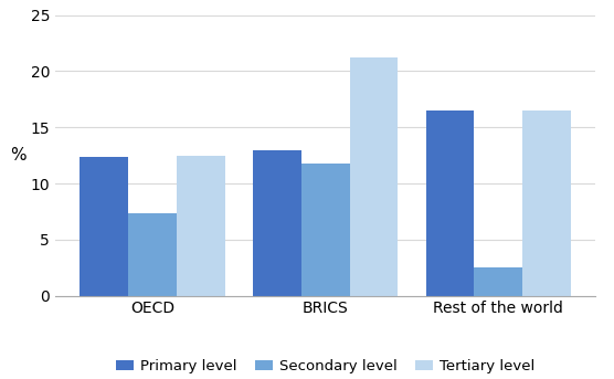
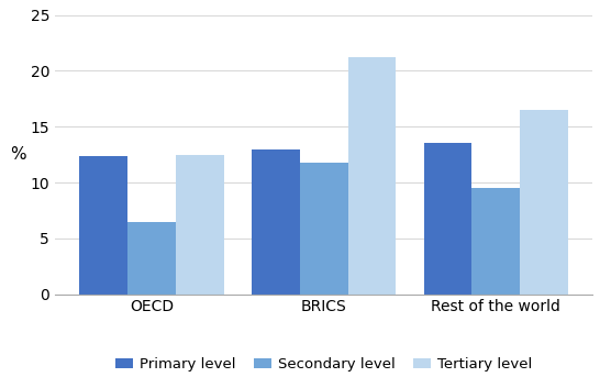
Secondary level/OECD: 7.3 -> 6.5
Primary level/Rest of the world: 16.5 -> 13.5
Secondary level/Rest of the world: 2.5 -> 9.5
